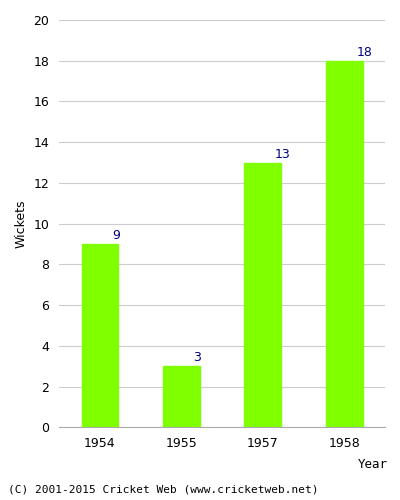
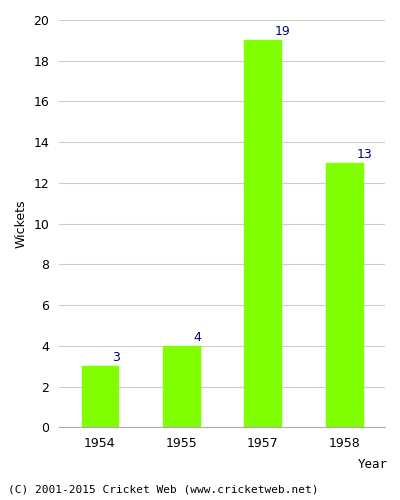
1954: 9 -> 3
1955: 3 -> 4
1957: 13 -> 19
1958: 18 -> 13
